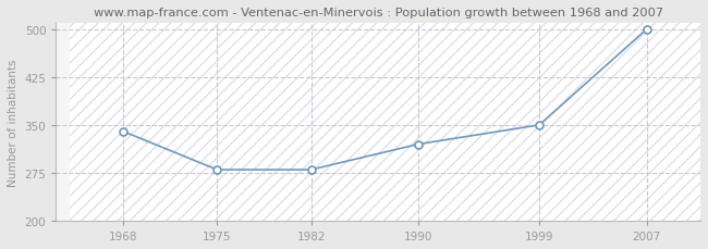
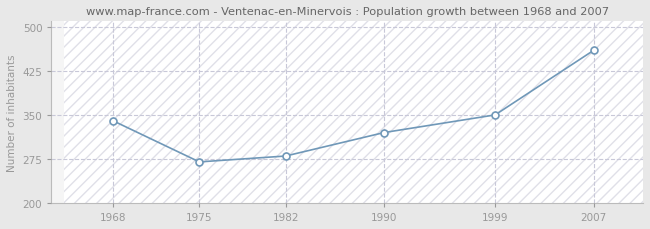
1975: 280 -> 270
2007: 500 -> 460
